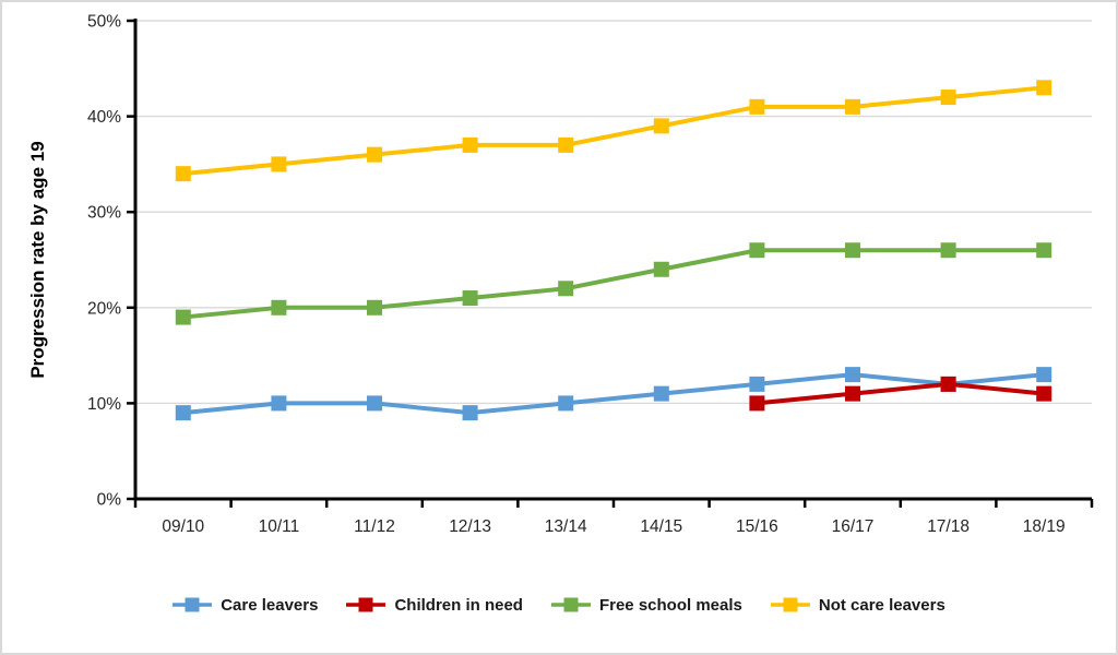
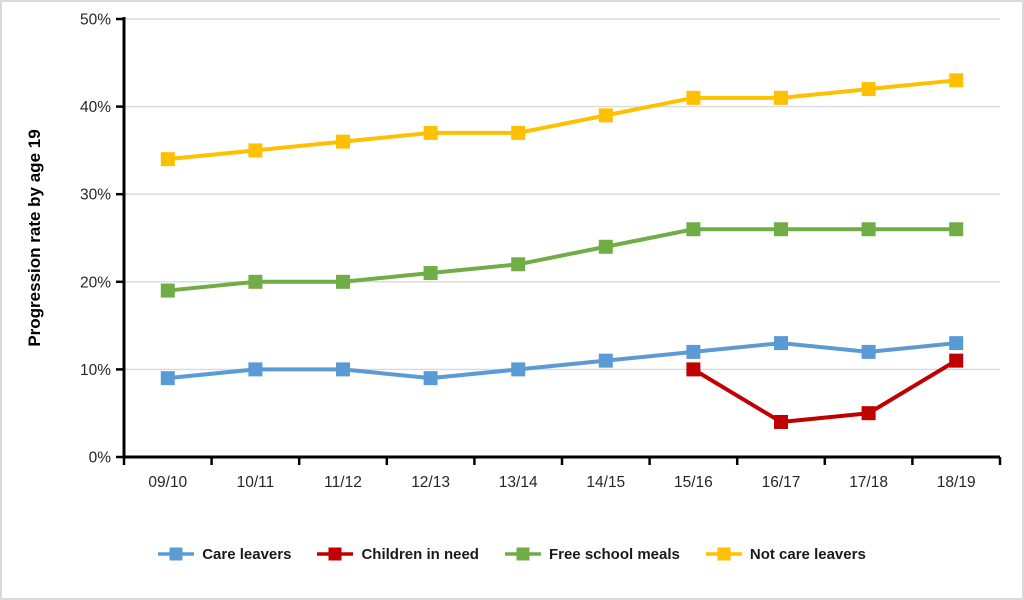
Children in need/16/17: 11% -> 4%
Children in need/17/18: 12% -> 5%
